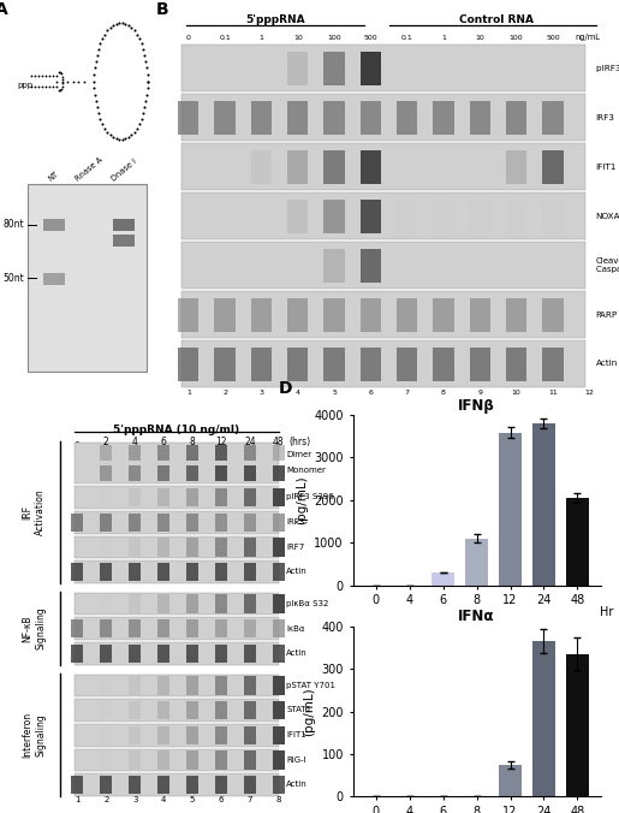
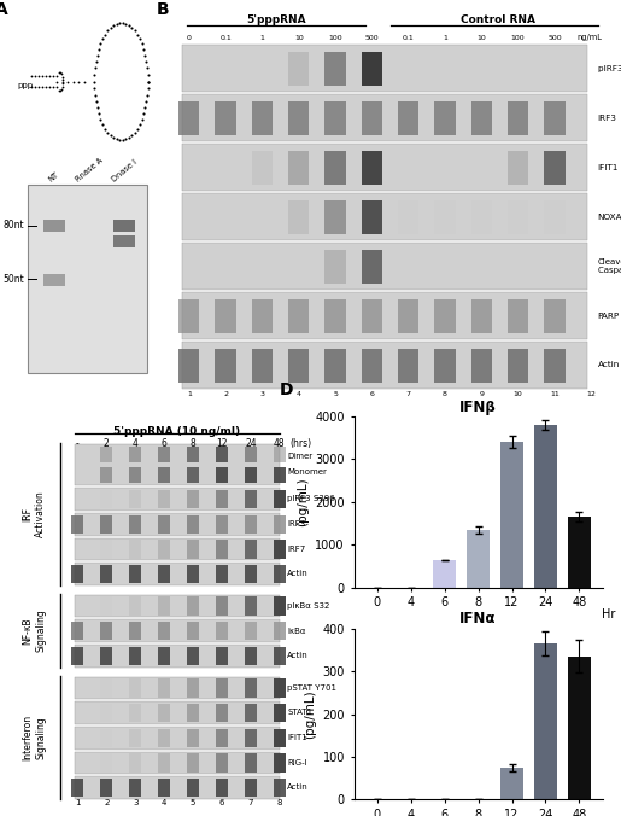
IFNβ/6: 300 -> 650
IFNβ/8: 1100 -> 1350
IFNβ/12: 3580 -> 3400
IFNβ/48: 2050 -> 1650
